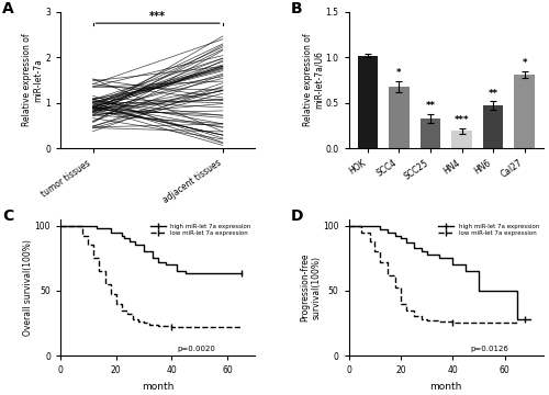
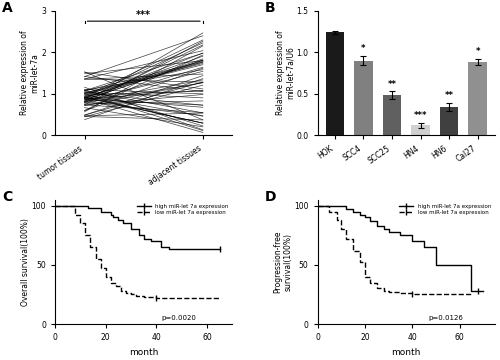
HOK: 1.02 -> 1.24
SCC4: 0.68 -> 0.90
SCC25: 0.33 -> 0.48
HN4: 0.19 -> 0.12
HN6: 0.47 -> 0.34
Cal27: 0.81 -> 0.88
